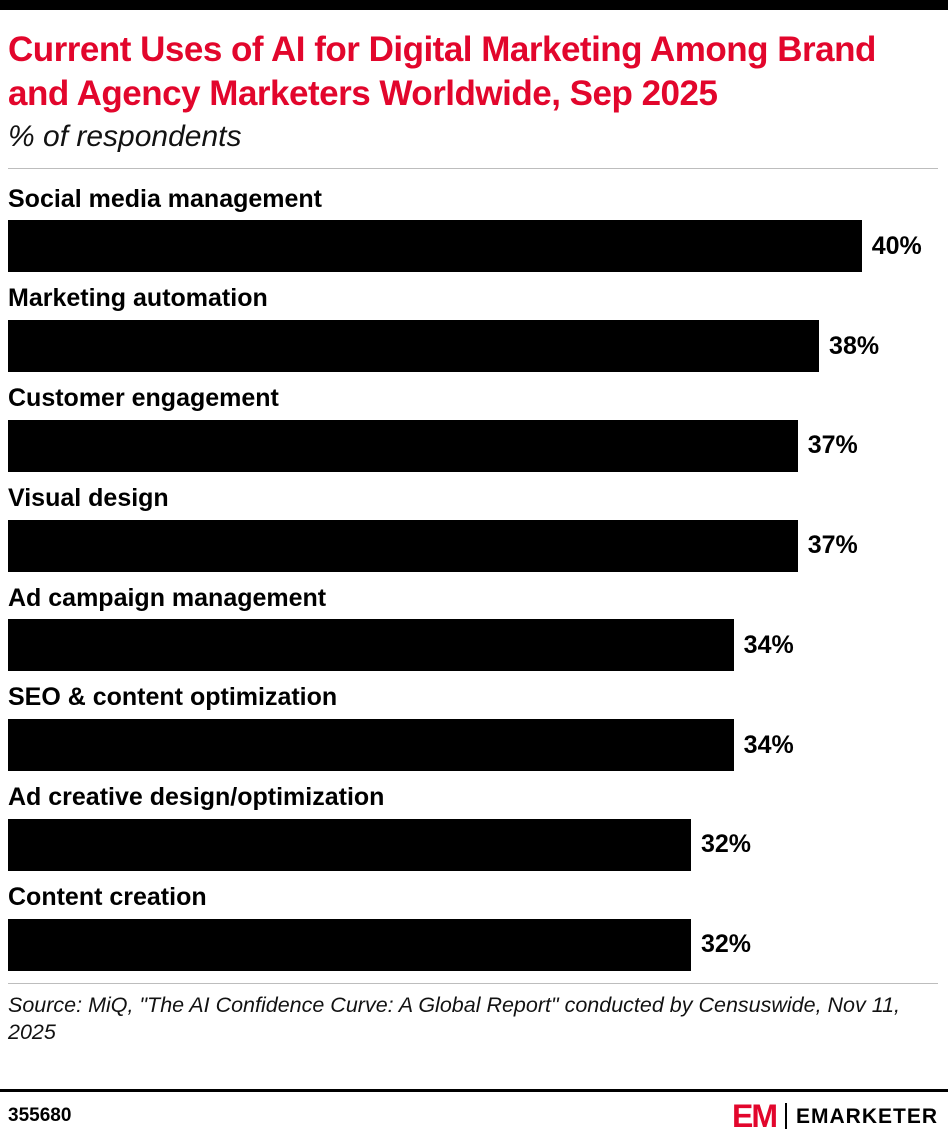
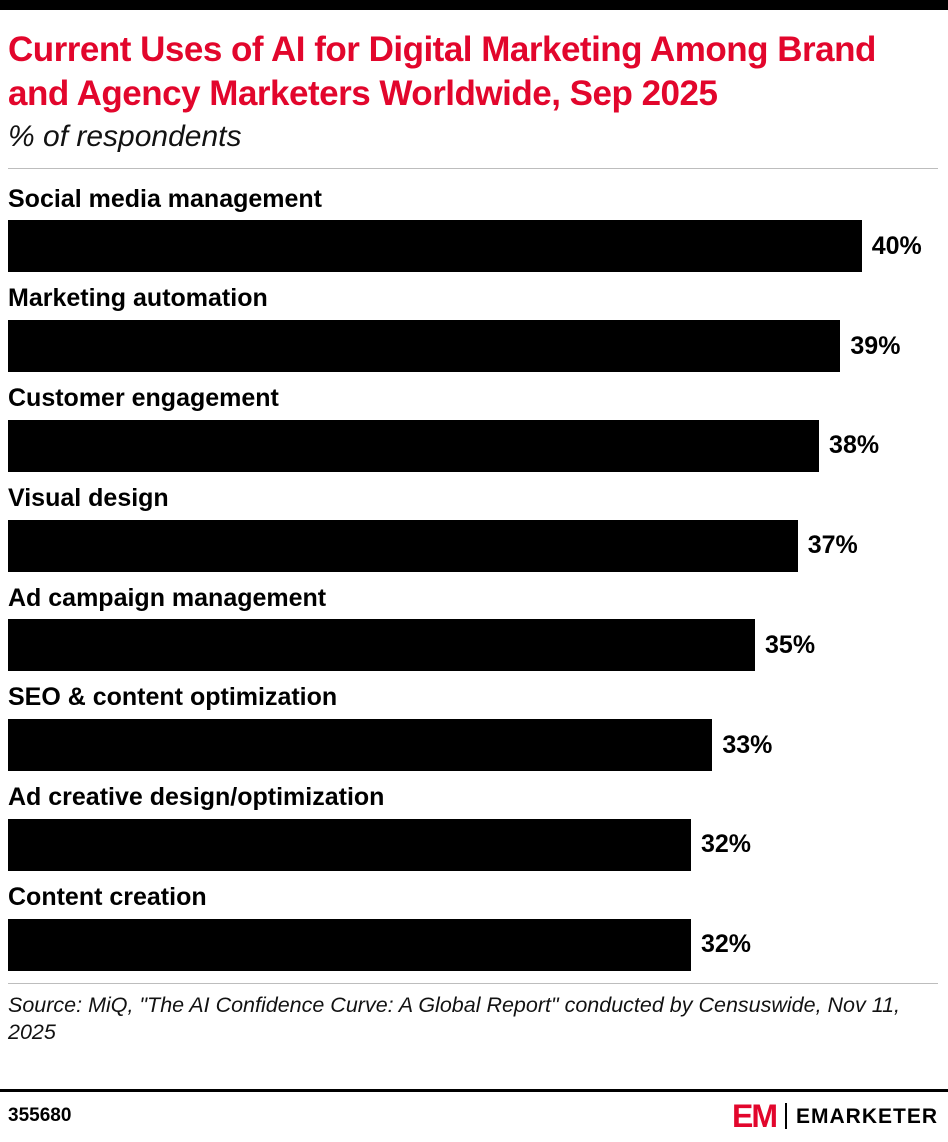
Marketing automation: 38% -> 39%
Customer engagement: 37% -> 38%
Ad campaign management: 34% -> 35%
SEO & content optimization: 34% -> 33%
